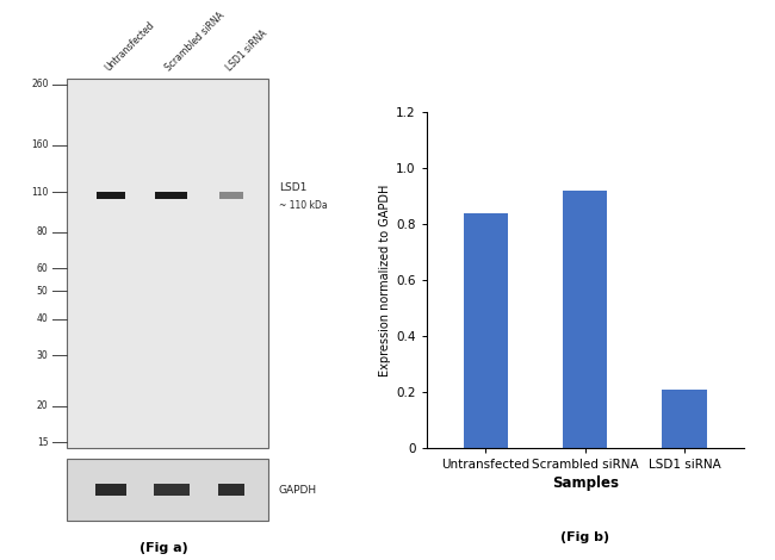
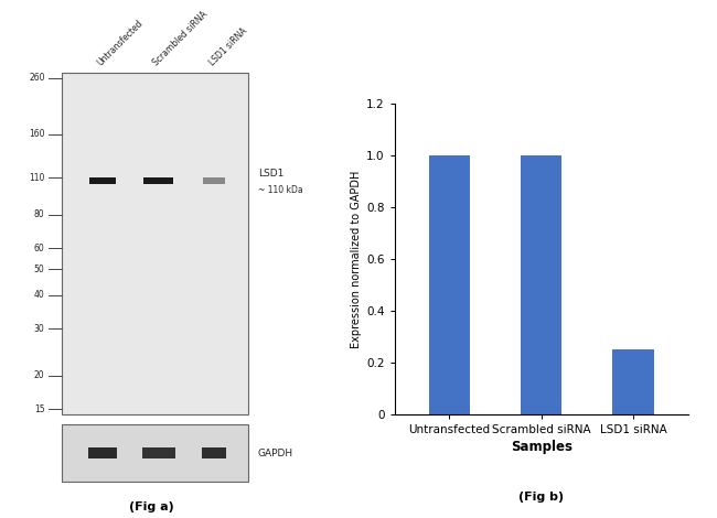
Untransfected: 0.84 -> 1.00
Scrambled siRNA: 0.92 -> 1.00
LSD1 siRNA: 0.21 -> 0.25
